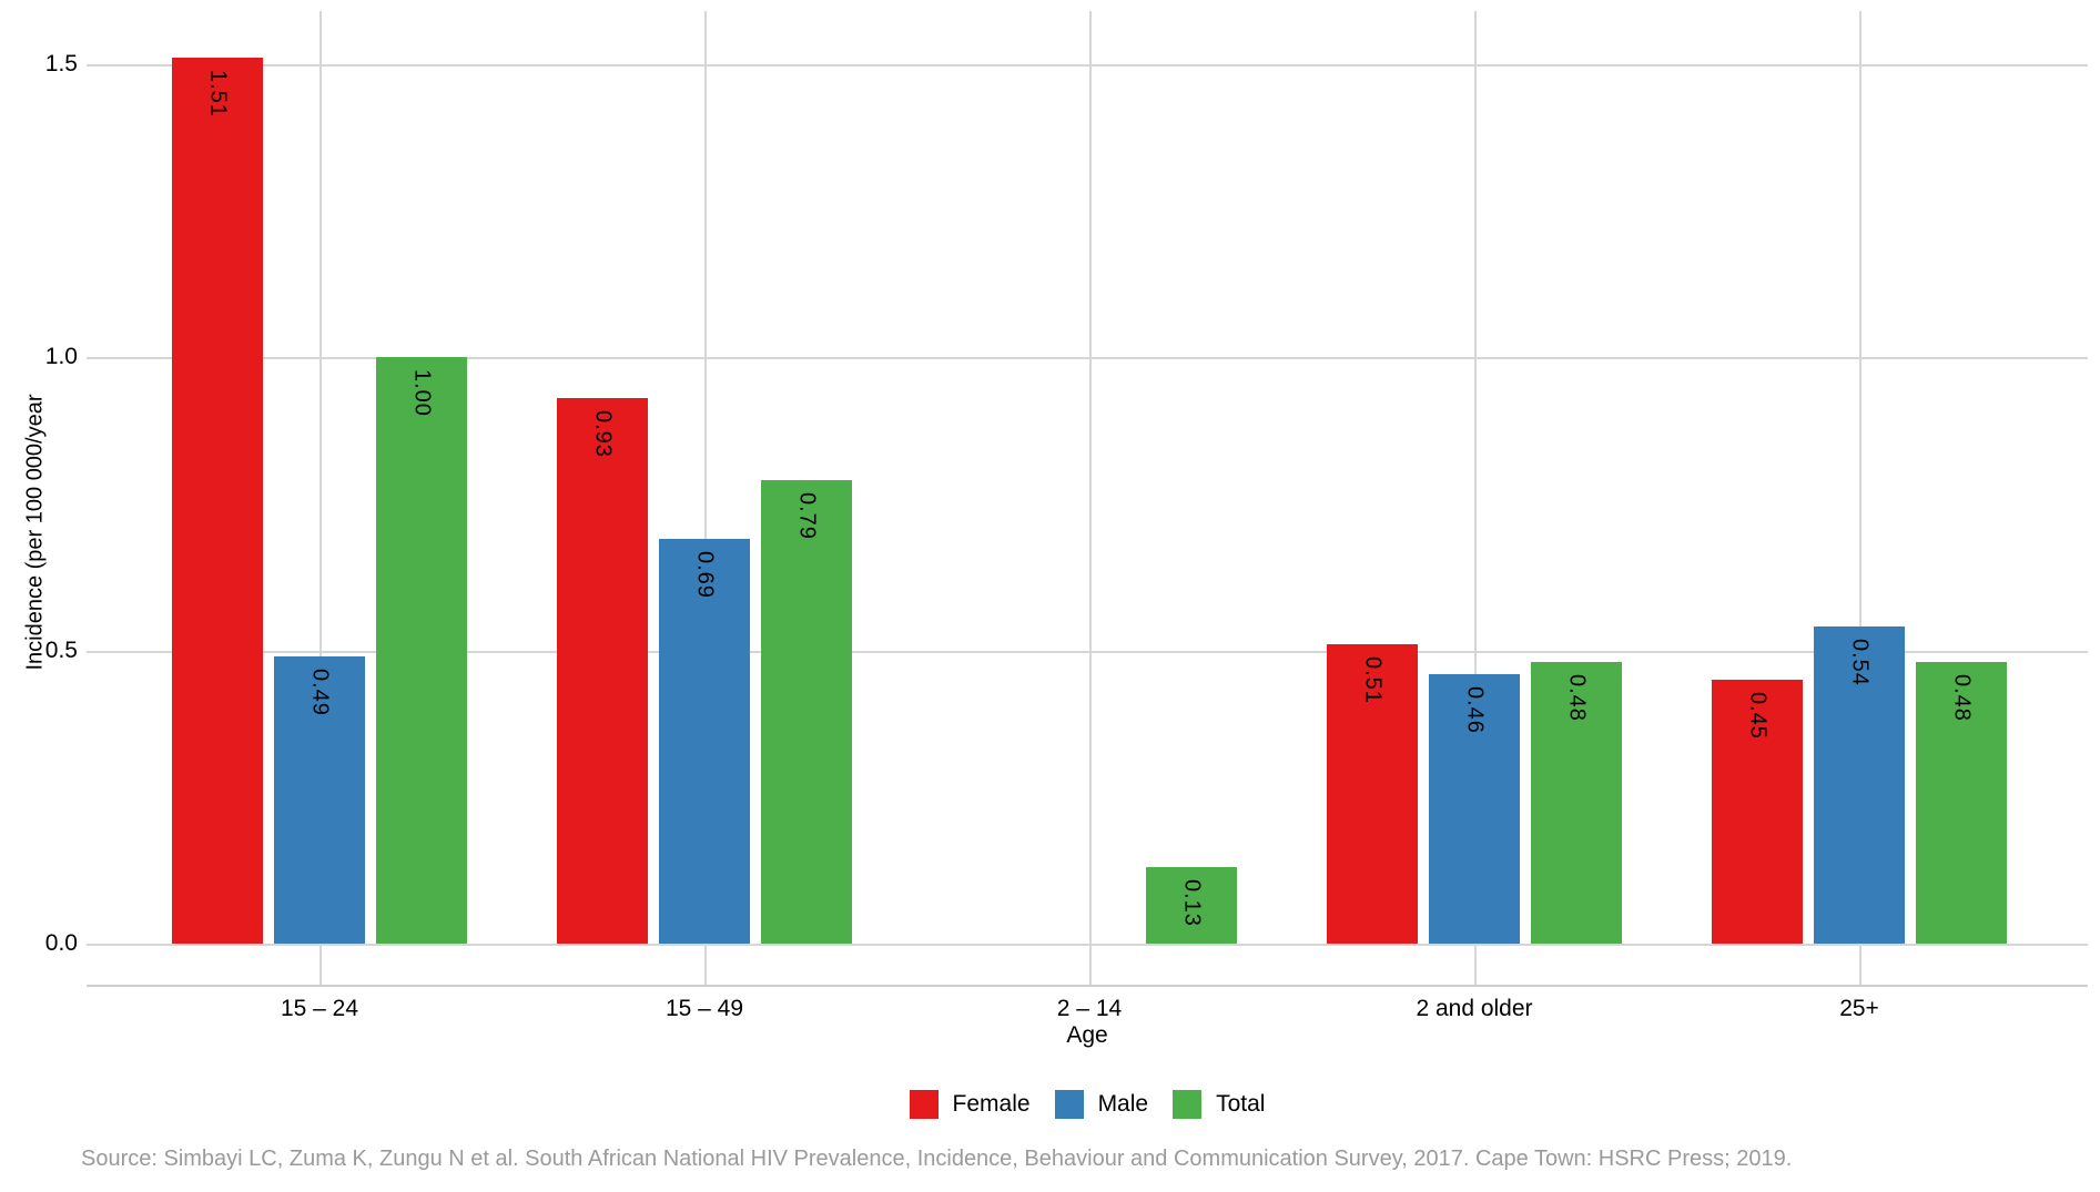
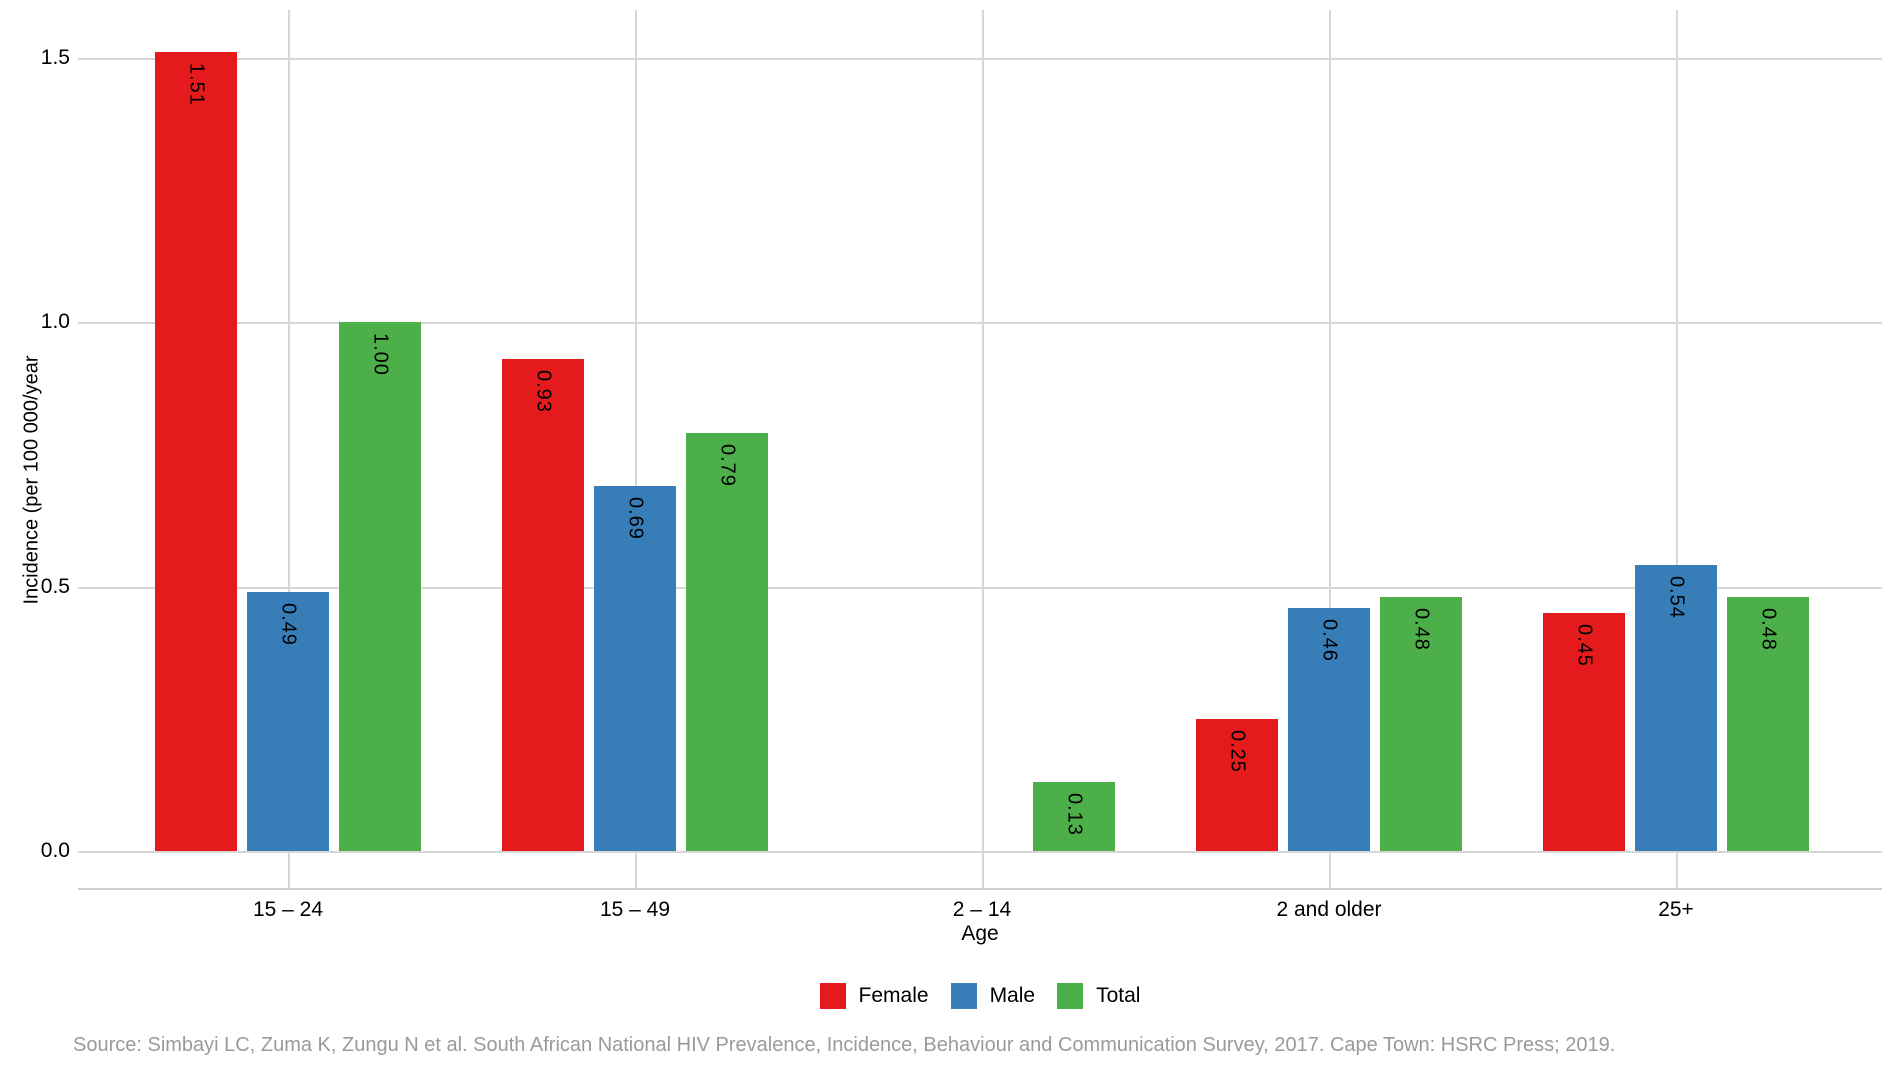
Female/2 and older: 0.51 -> 0.25
